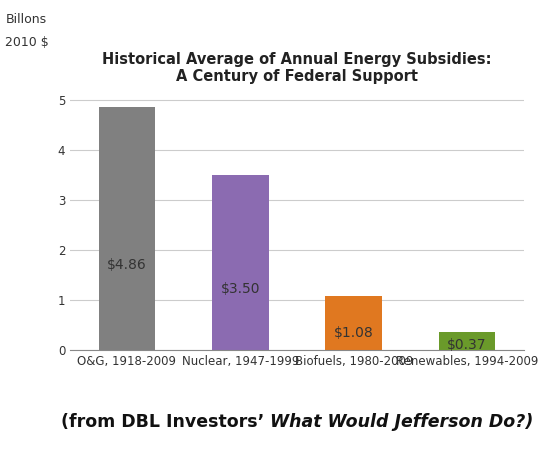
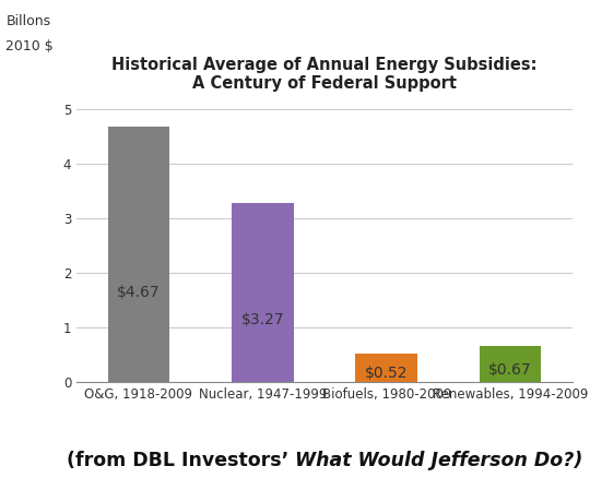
O&G, 1918-2009: $4.86 -> $4.67
Nuclear, 1947-1999: $3.50 -> $3.27
Biofuels, 1980-2009: $1.08 -> $0.52
Renewables, 1994-2009: $0.37 -> $0.67
